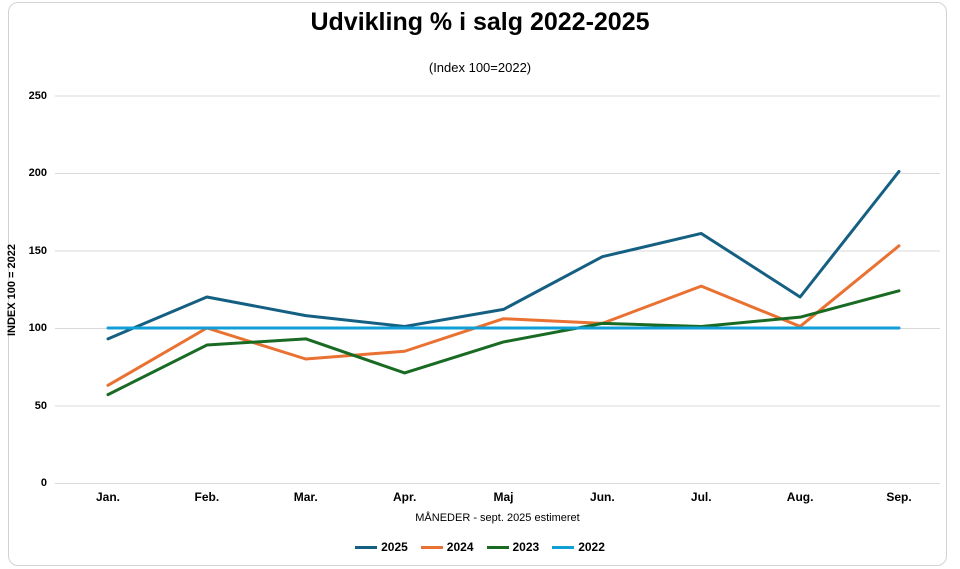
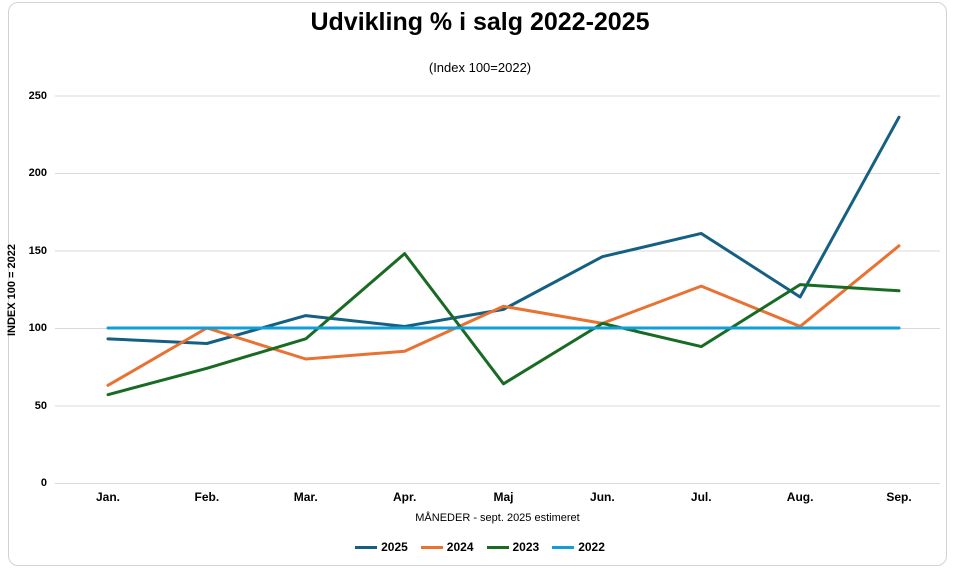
2025/Feb.: 120 -> 90
2023/Feb.: 89 -> 74
2023/Apr.: 71 -> 148
2024/Maj: 106 -> 114
2023/Maj: 91 -> 64
2023/Jul.: 101 -> 88
2023/Aug.: 107 -> 128
2025/Sep.: 201 -> 236
